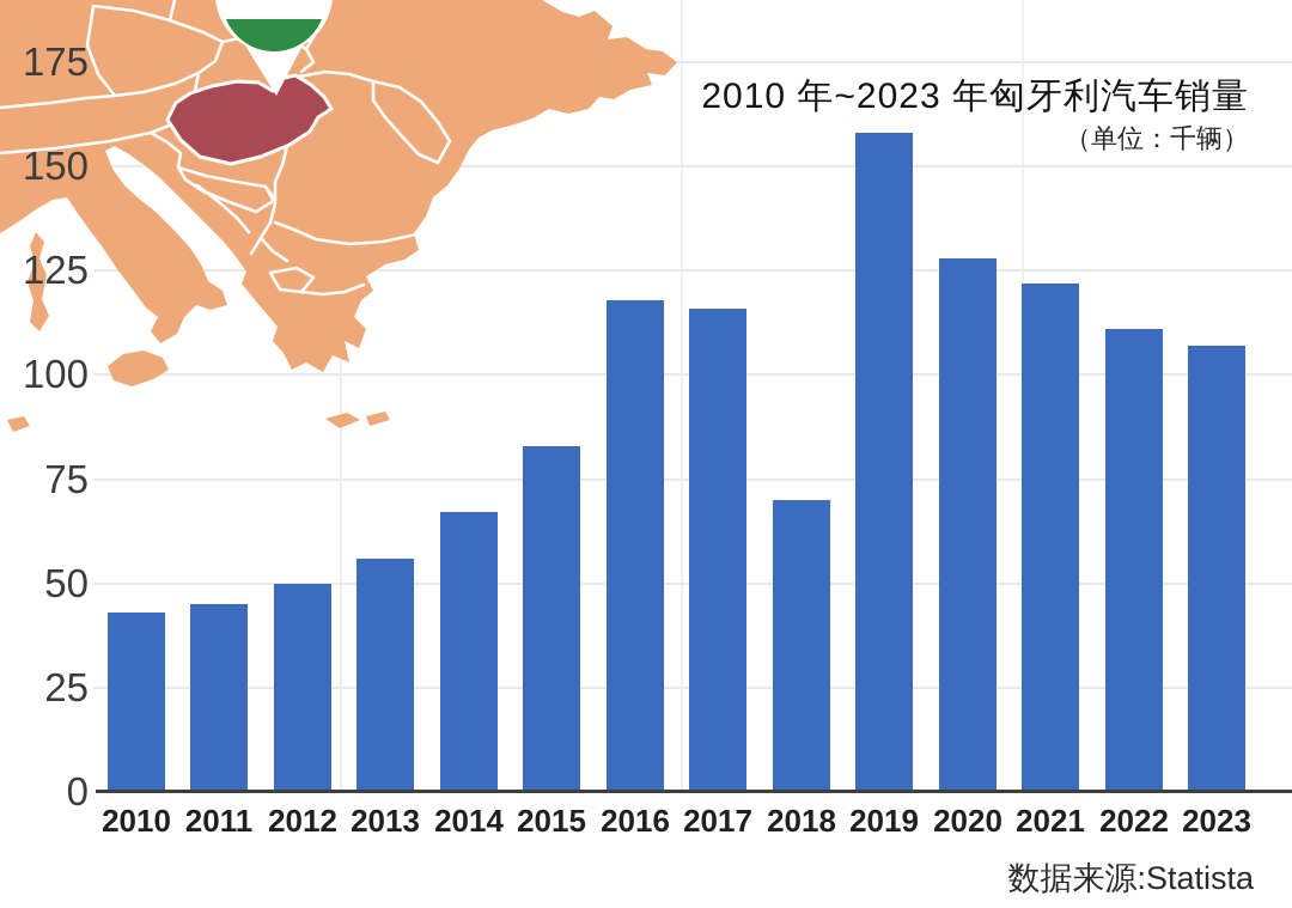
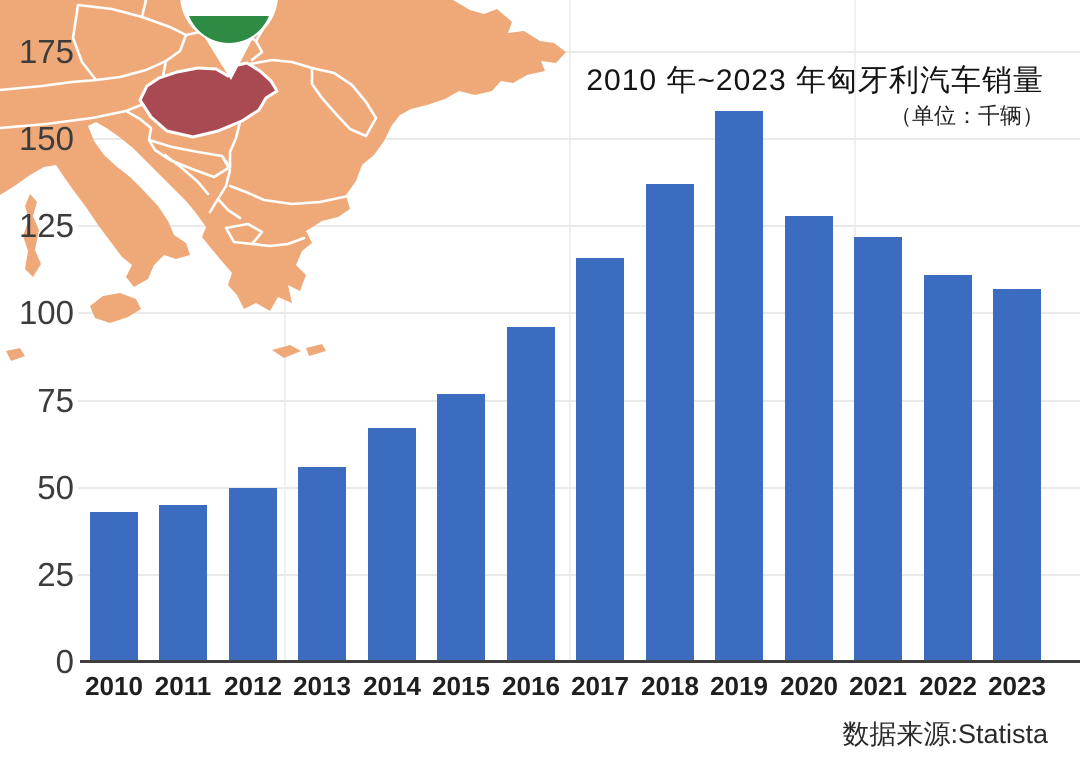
2015: 83 -> 77
2016: 118 -> 96
2018: 70 -> 137
